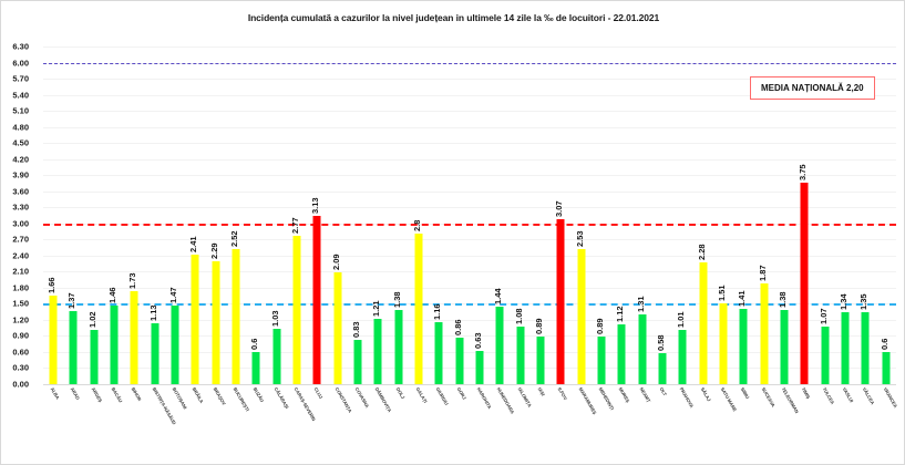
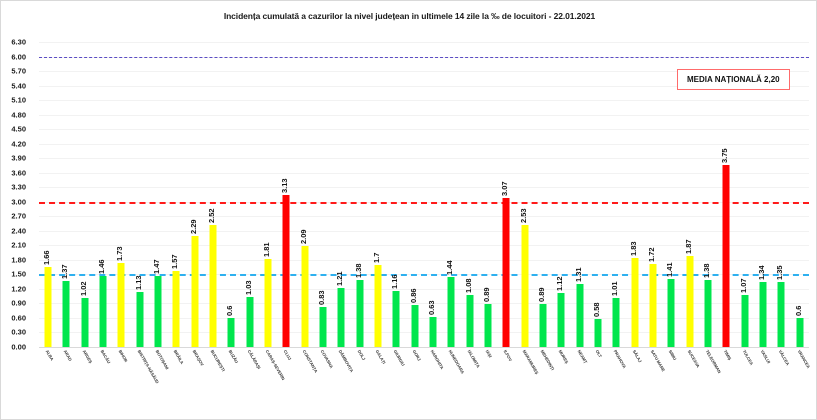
BRĂILA: 2.41 -> 1.57
CARAȘ-SEVERIN: 2.77 -> 1.81
GALAȚI: 2.8 -> 1.7
SĂLAJ: 2.28 -> 1.83
SATU MARE: 1.51 -> 1.72
